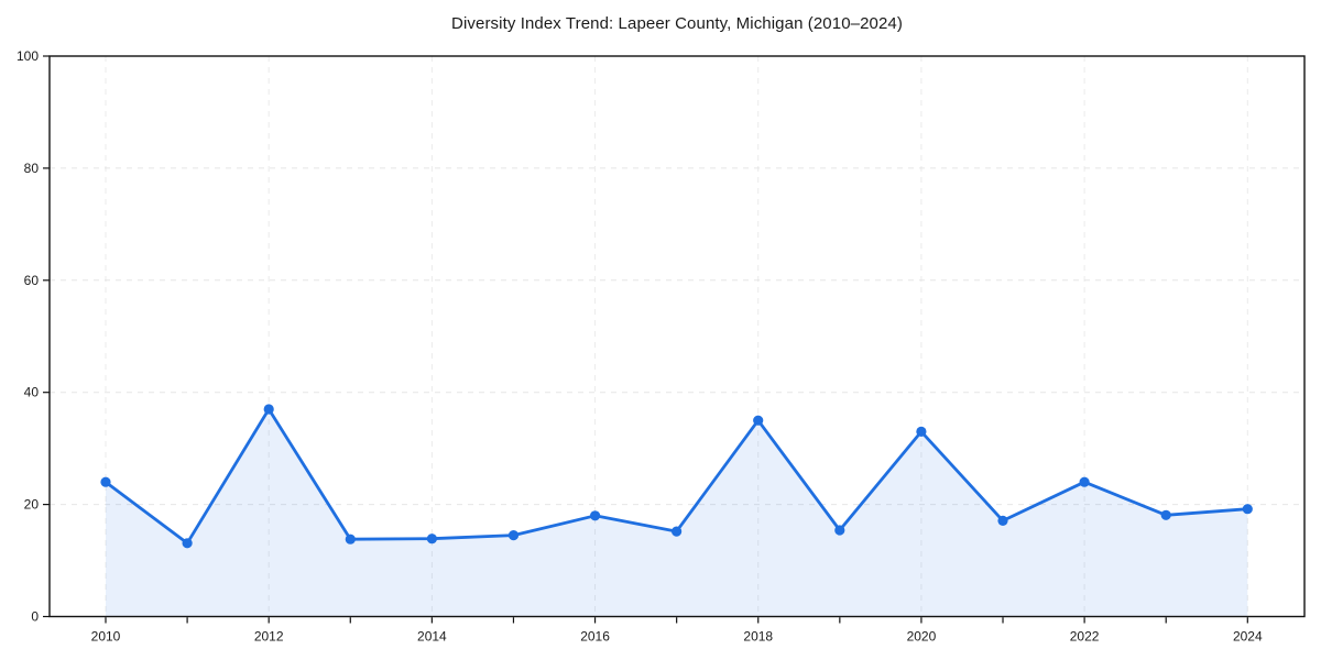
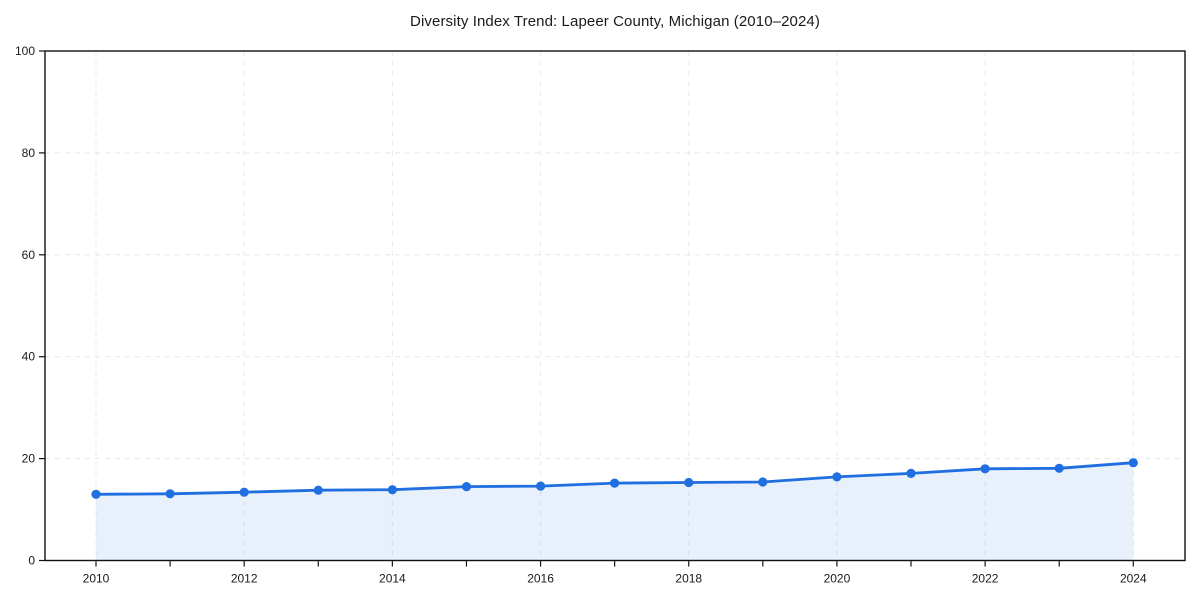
2010: 24 -> 13
2012: 37 -> 13
2016: 18 -> 15
2018: 35 -> 15
2020: 33 -> 16
2022: 24 -> 18
